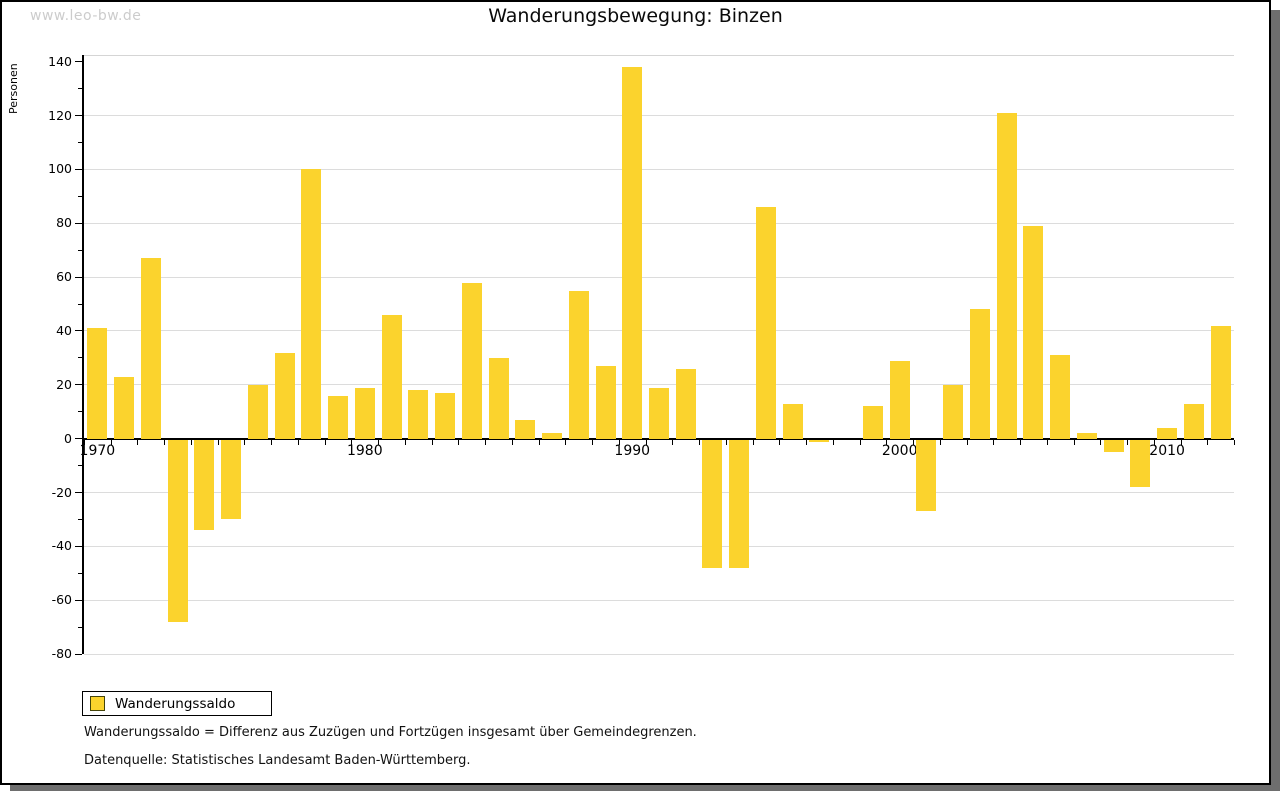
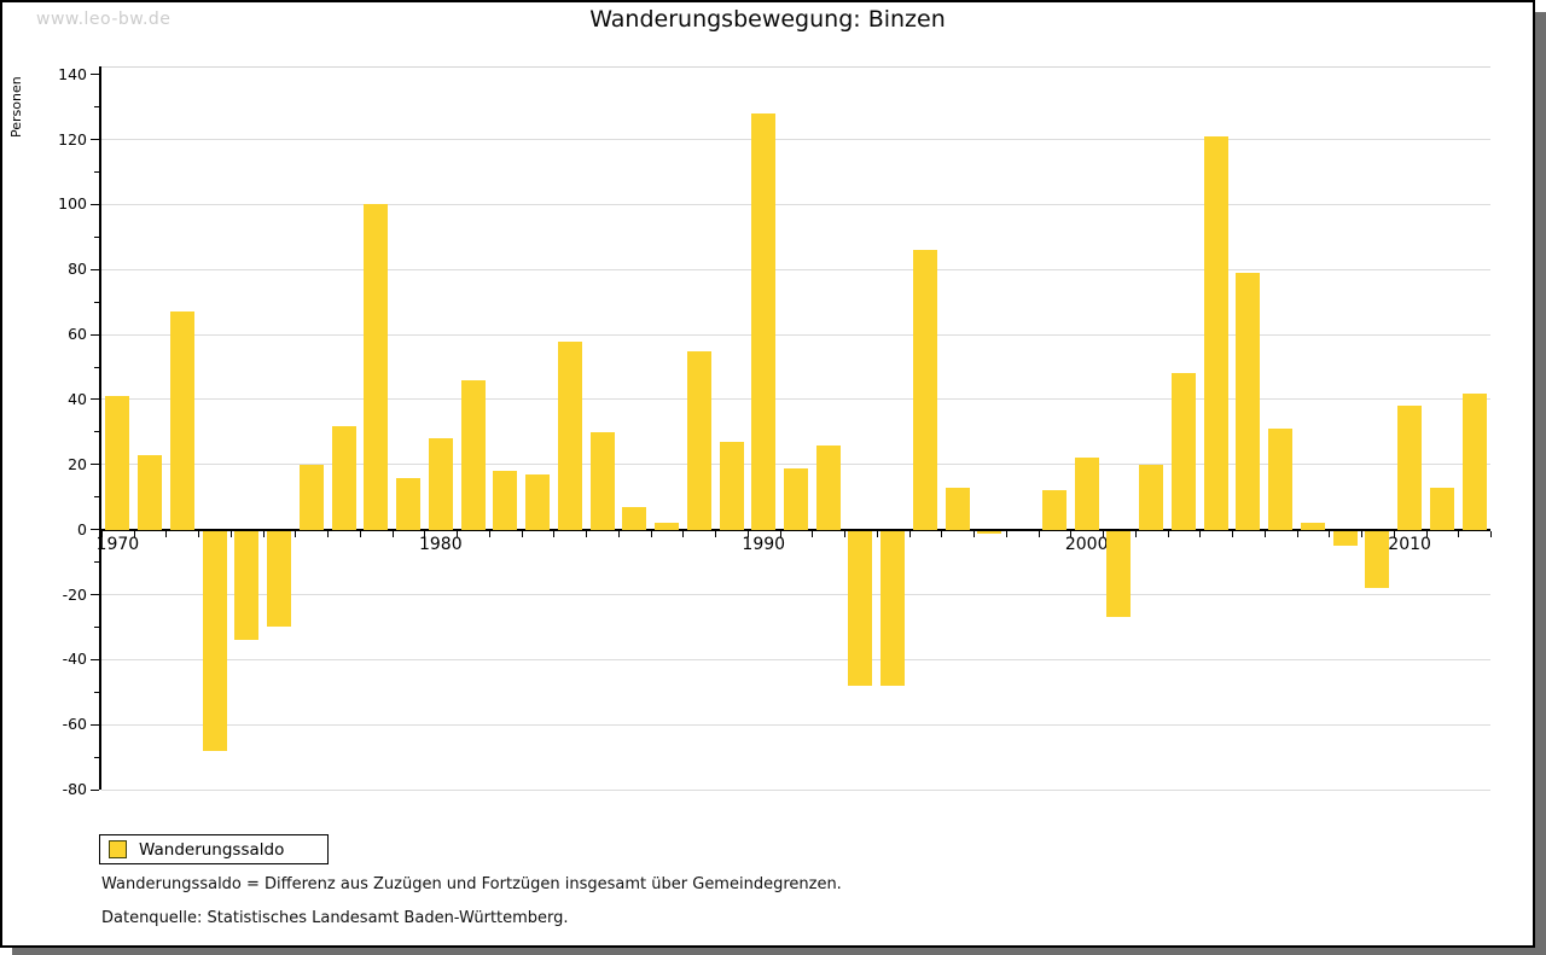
1980: 19 -> 28
1990: 138 -> 128
2000: 29 -> 22
2010: 4 -> 38
